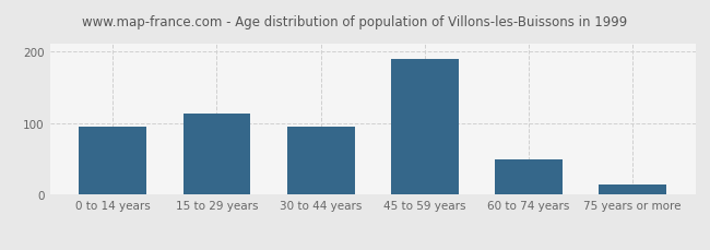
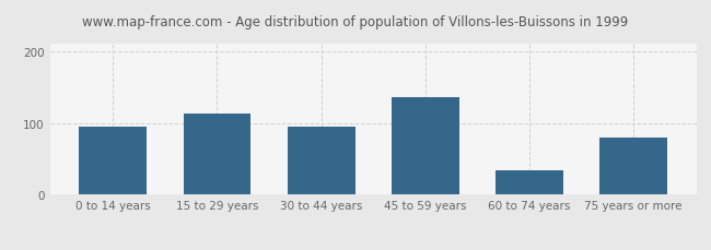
45 to 59 years: 190 -> 136
60 to 74 years: 50 -> 34
75 years or more: 15 -> 80
